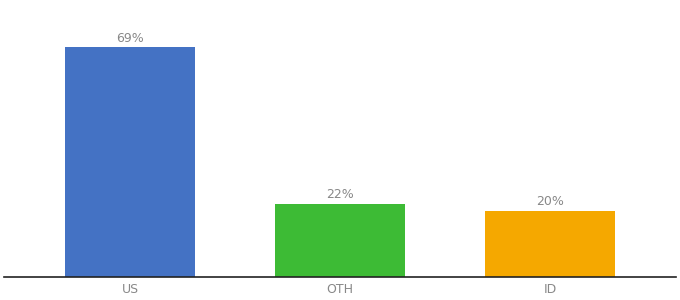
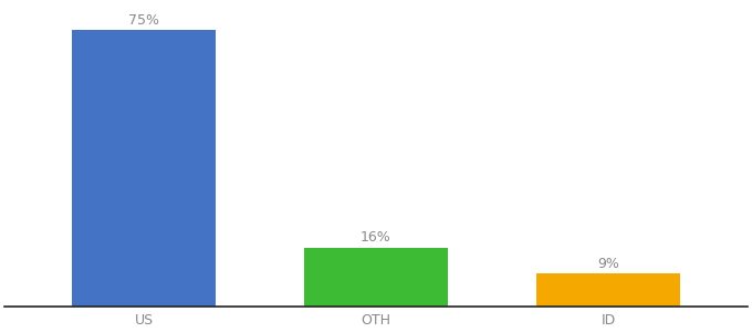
US: 69% -> 75%
OTH: 22% -> 16%
ID: 20% -> 9%
